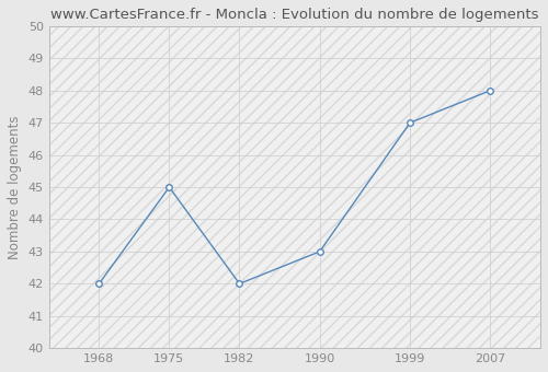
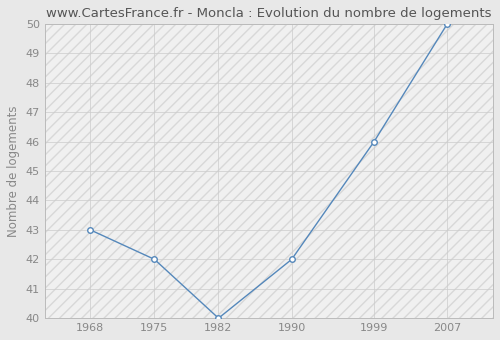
1968: 42 -> 43
1975: 45 -> 42
1982: 42 -> 40
1990: 43 -> 42
1999: 47 -> 46
2007: 48 -> 50
